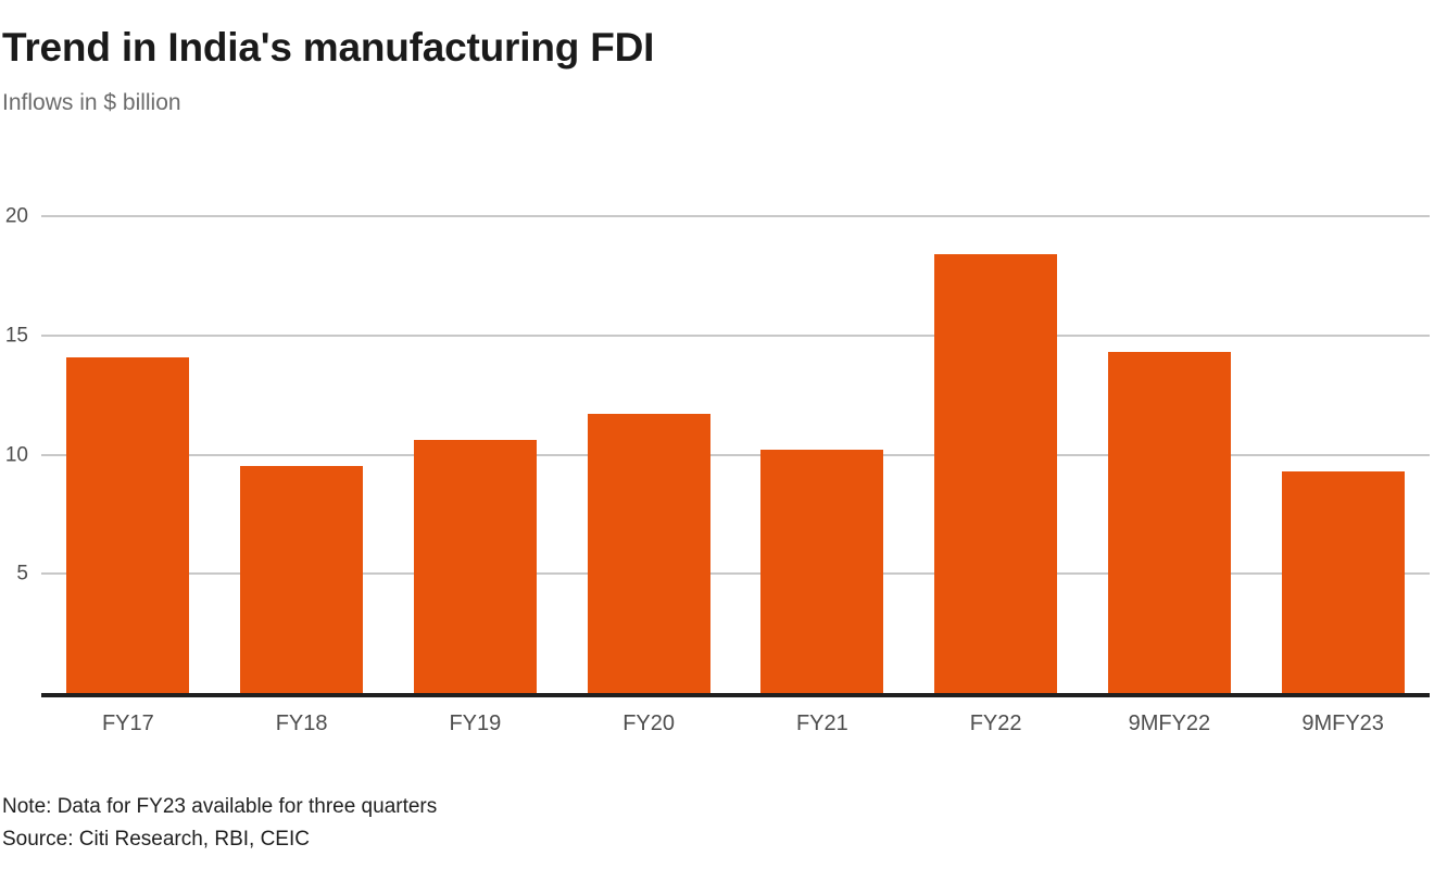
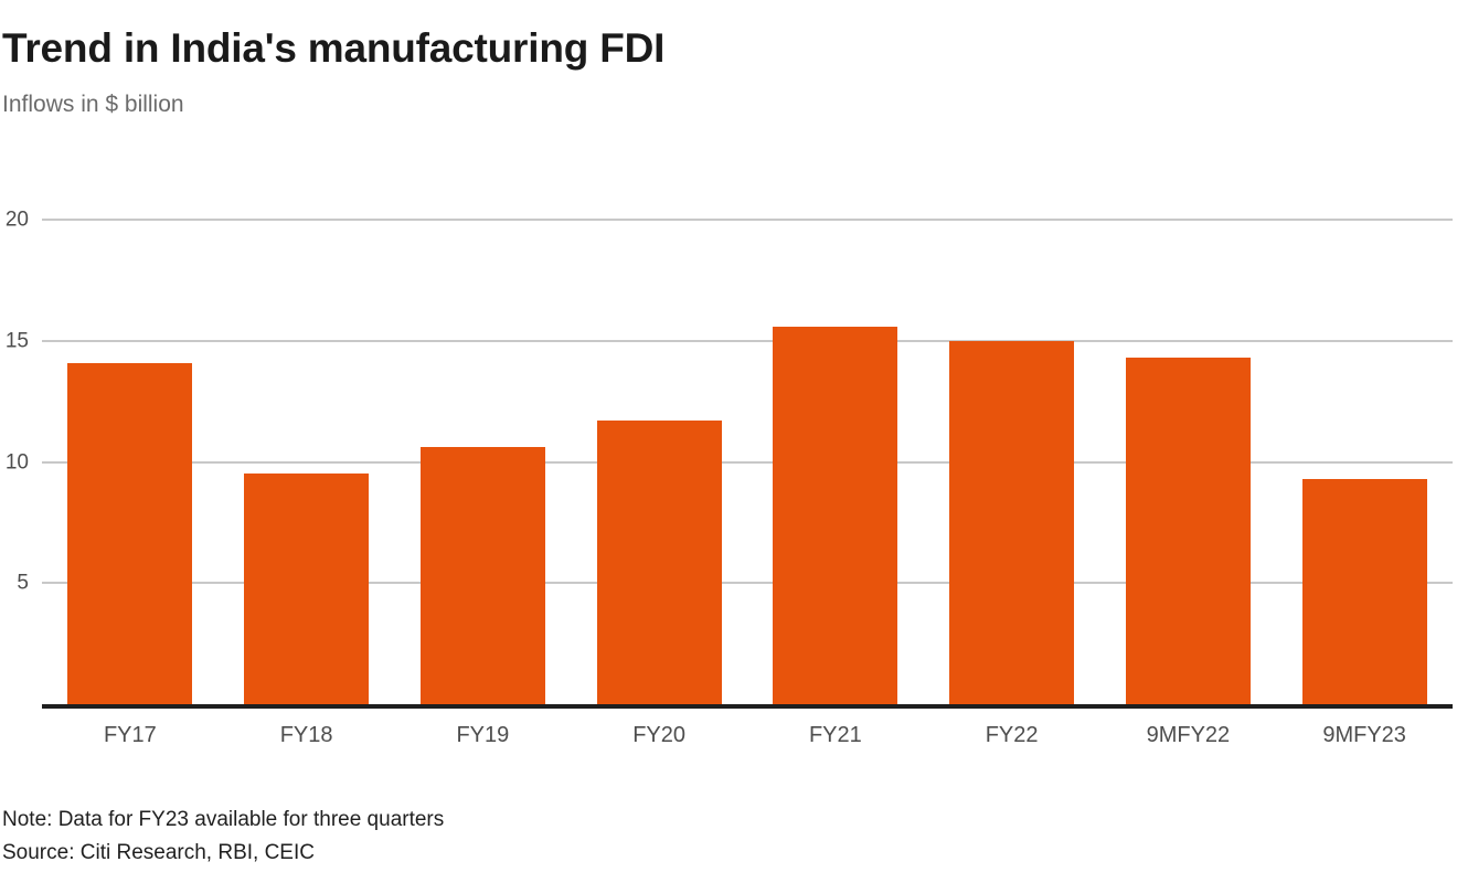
FY21: 10.2 -> 15.6
FY22: 18.4 -> 15.0
